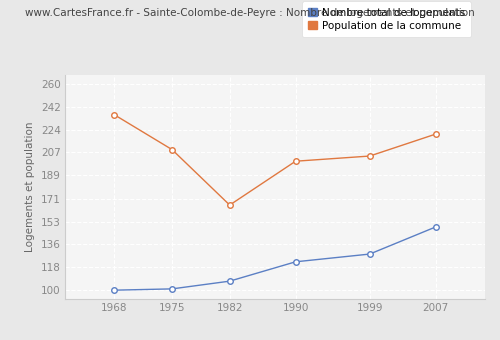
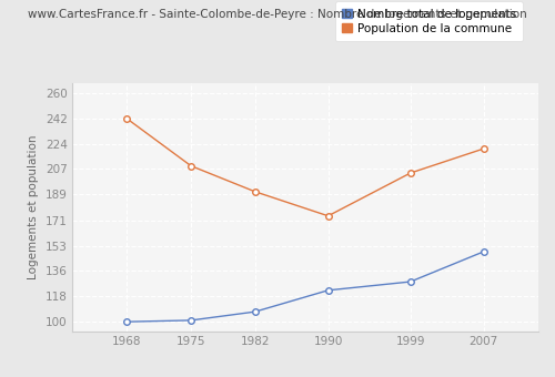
Population de la commune/1968: 236 -> 242
Population de la commune/1982: 166 -> 191
Population de la commune/1990: 200 -> 174
